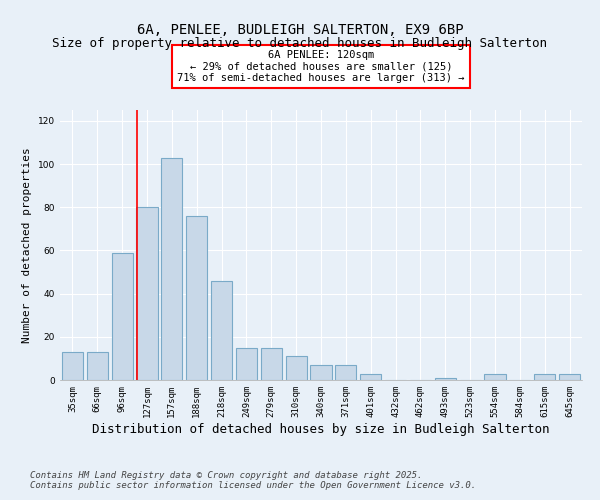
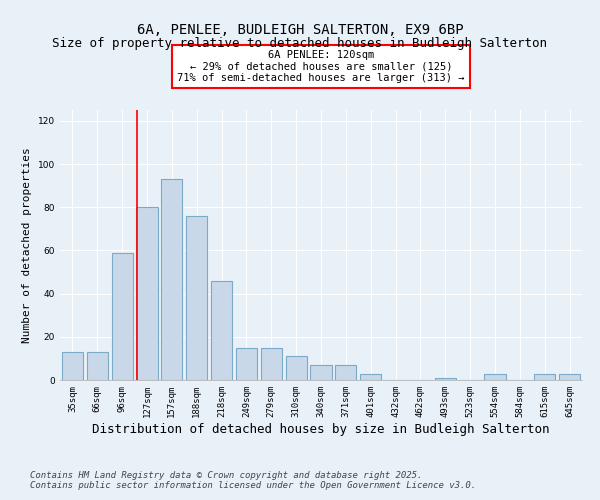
157sqm: 103 -> 93
